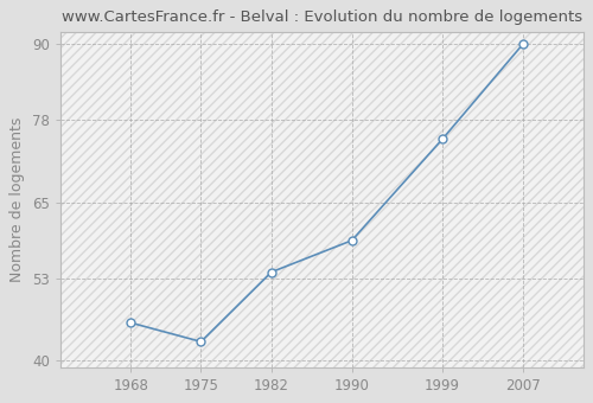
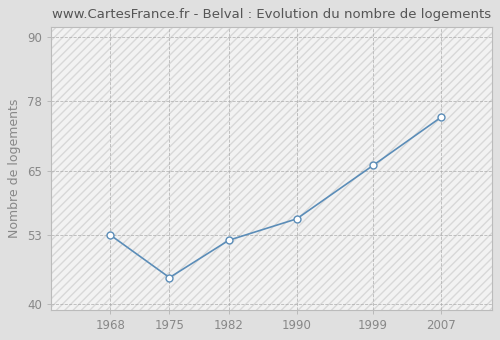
1968: 46 -> 53
1975: 43 -> 45
1982: 54 -> 52
1990: 59 -> 56
1999: 75 -> 66
2007: 90 -> 75
